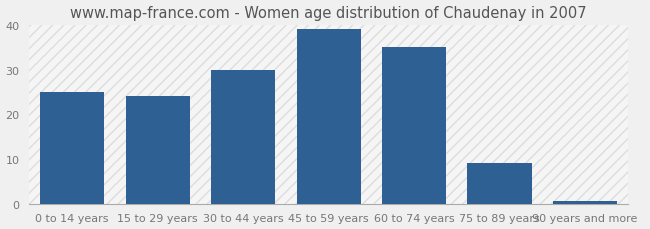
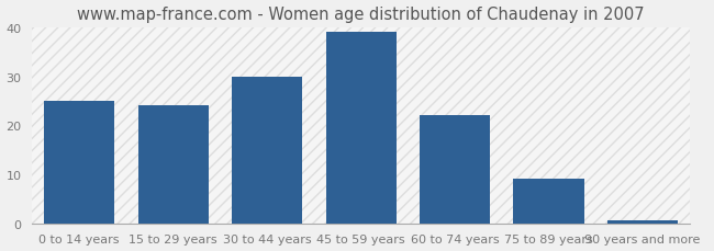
60 to 74 years: 35.0 -> 22.0
